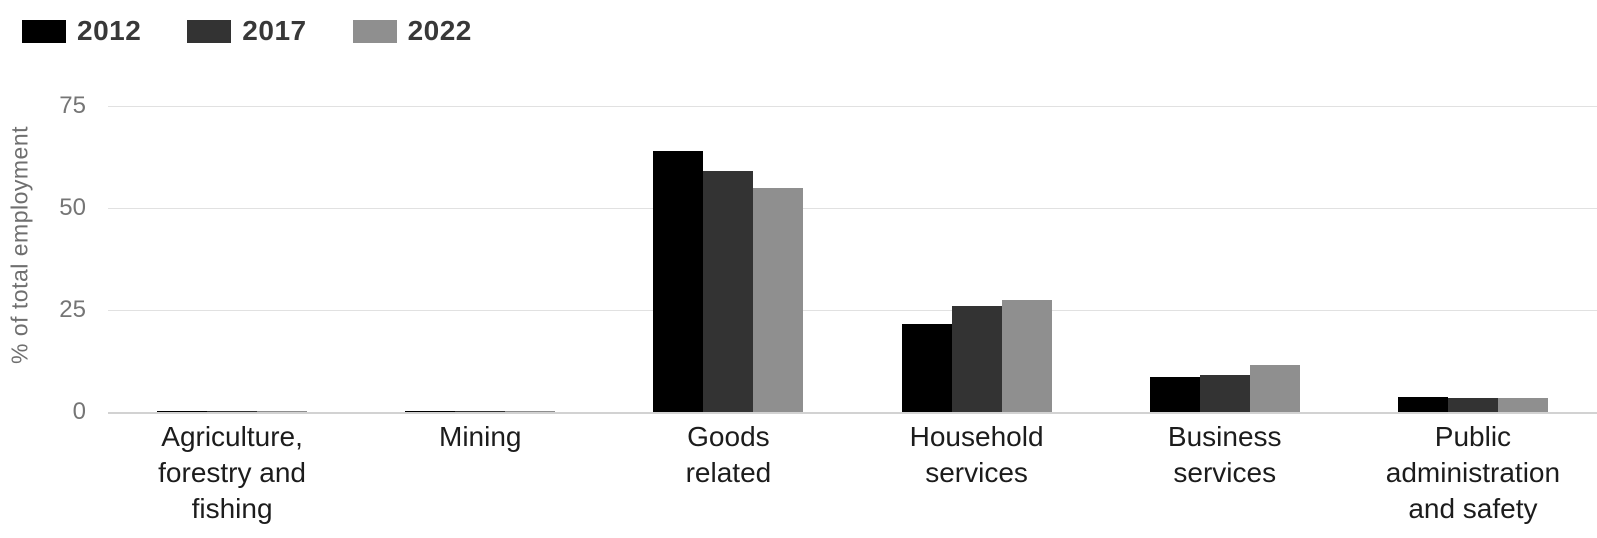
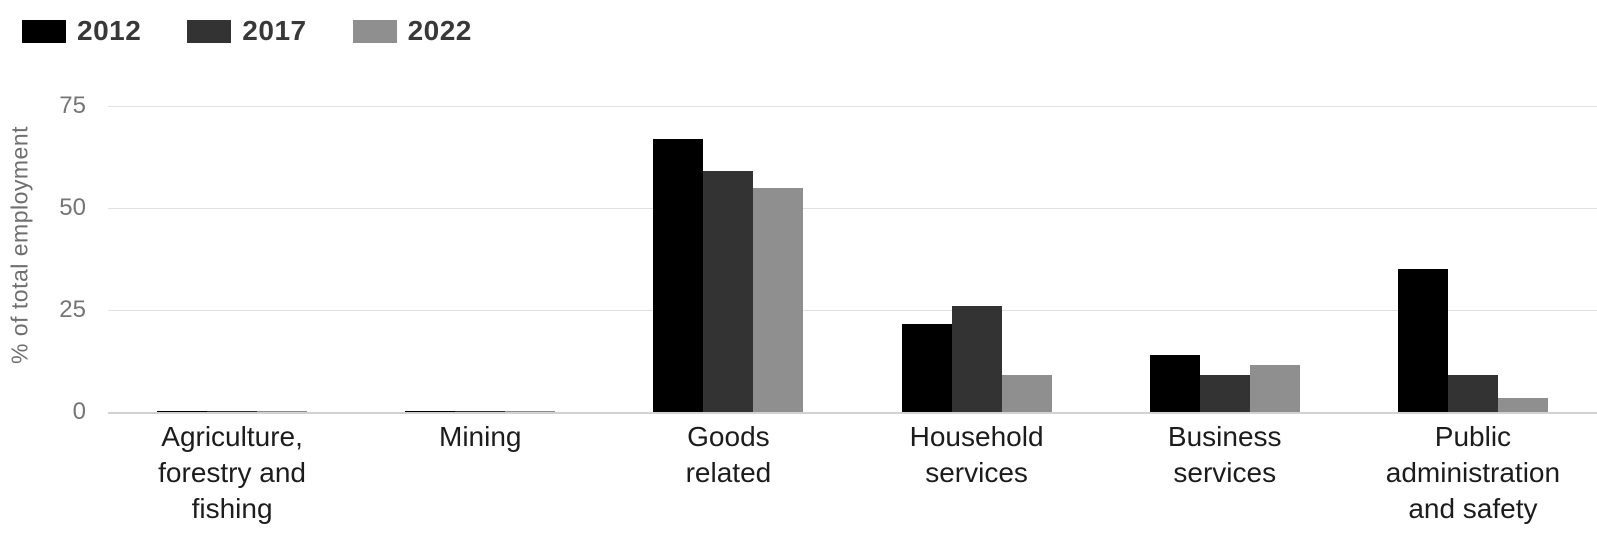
2012/Goods related: 64 -> 67
2022/Household services: 28 -> 9
2012/Business services: 8 -> 14
2012/Public administration and safety: 4 -> 35
2017/Public administration and safety: 4 -> 9
